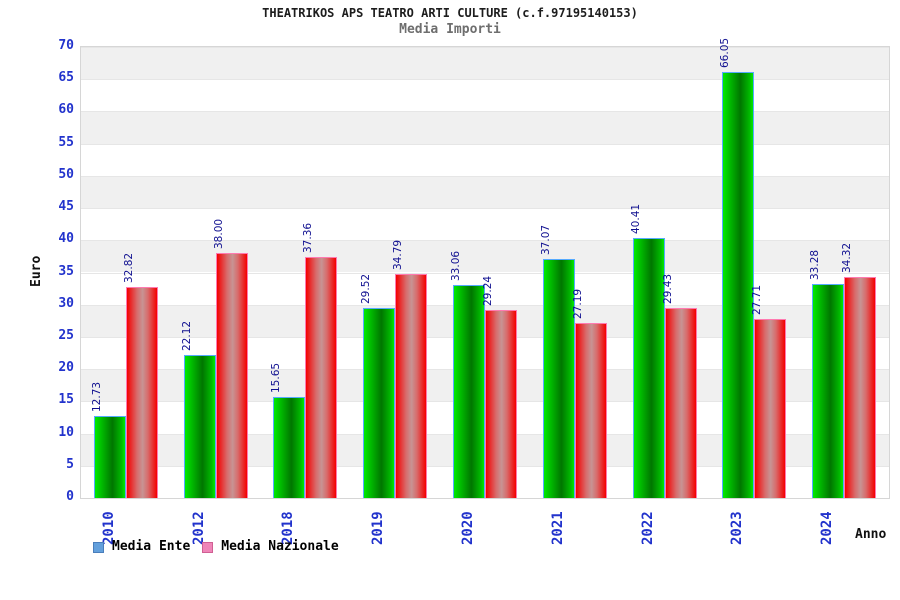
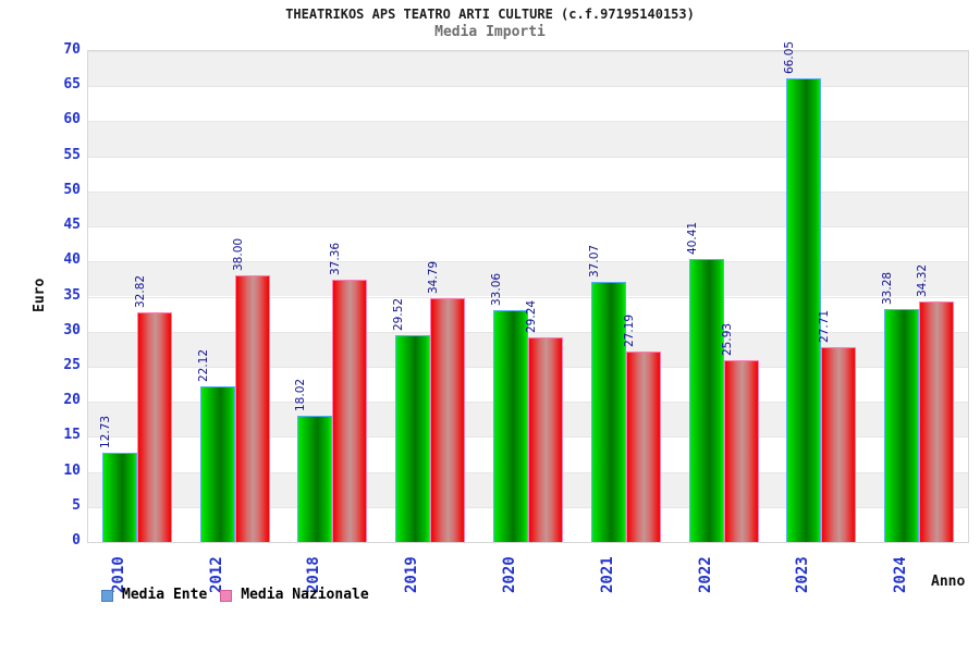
Media Ente/2018: 15.65 -> 18.02
Media Nazionale/2022: 29.43 -> 25.93
